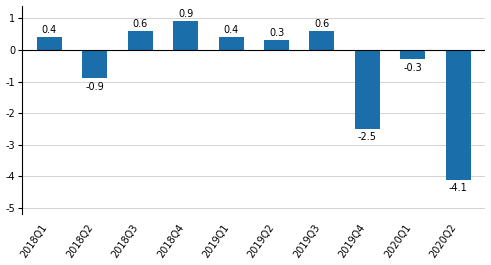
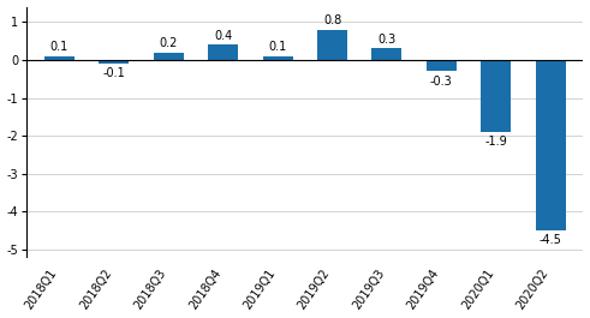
2018Q1: 0.4 -> 0.1
2018Q2: -0.9 -> -0.1
2018Q3: 0.6 -> 0.2
2018Q4: 0.9 -> 0.4
2019Q1: 0.4 -> 0.1
2019Q2: 0.3 -> 0.8
2019Q3: 0.6 -> 0.3
2019Q4: -2.5 -> -0.3
2020Q1: -0.3 -> -1.9
2020Q2: -4.1 -> -4.5
